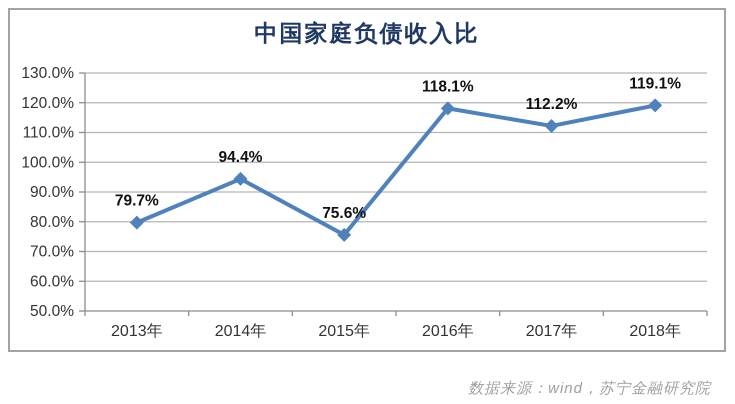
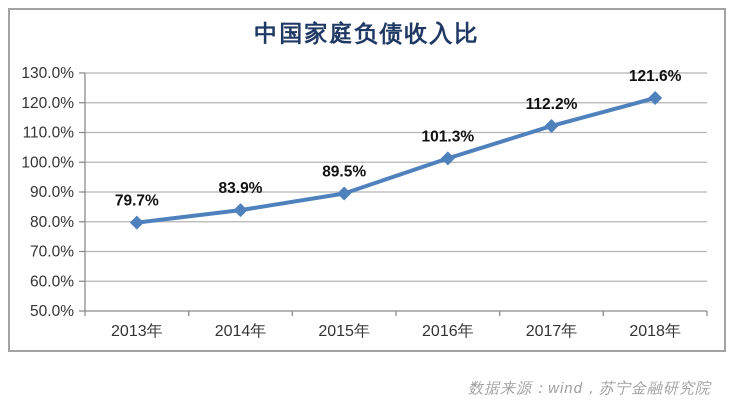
2014年: 94.4% -> 83.9%
2015年: 75.6% -> 89.5%
2016年: 118.1% -> 101.3%
2018年: 119.1% -> 121.6%
